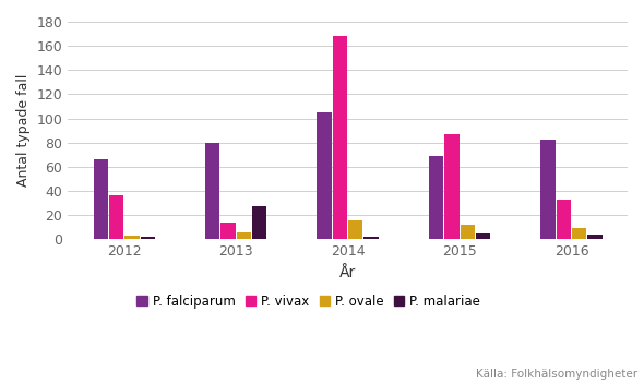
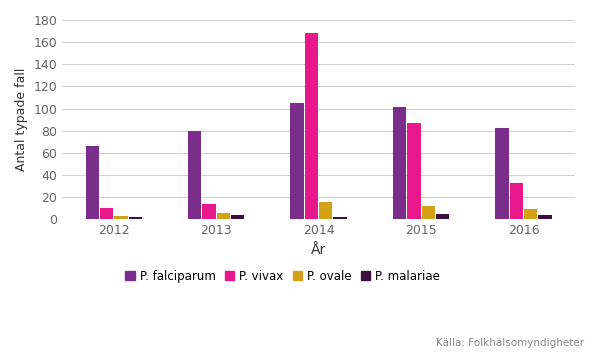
P. vivax/2012: 36 -> 10
P. malariae/2013: 27 -> 4
P. falciparum/2015: 69 -> 101
